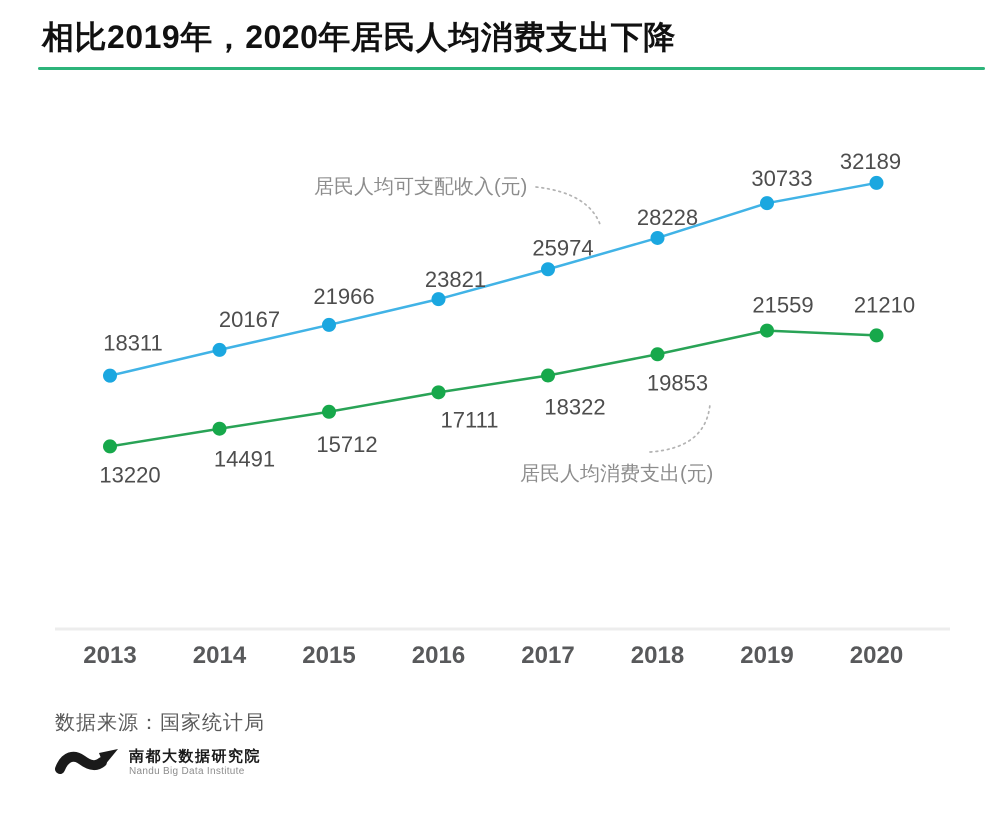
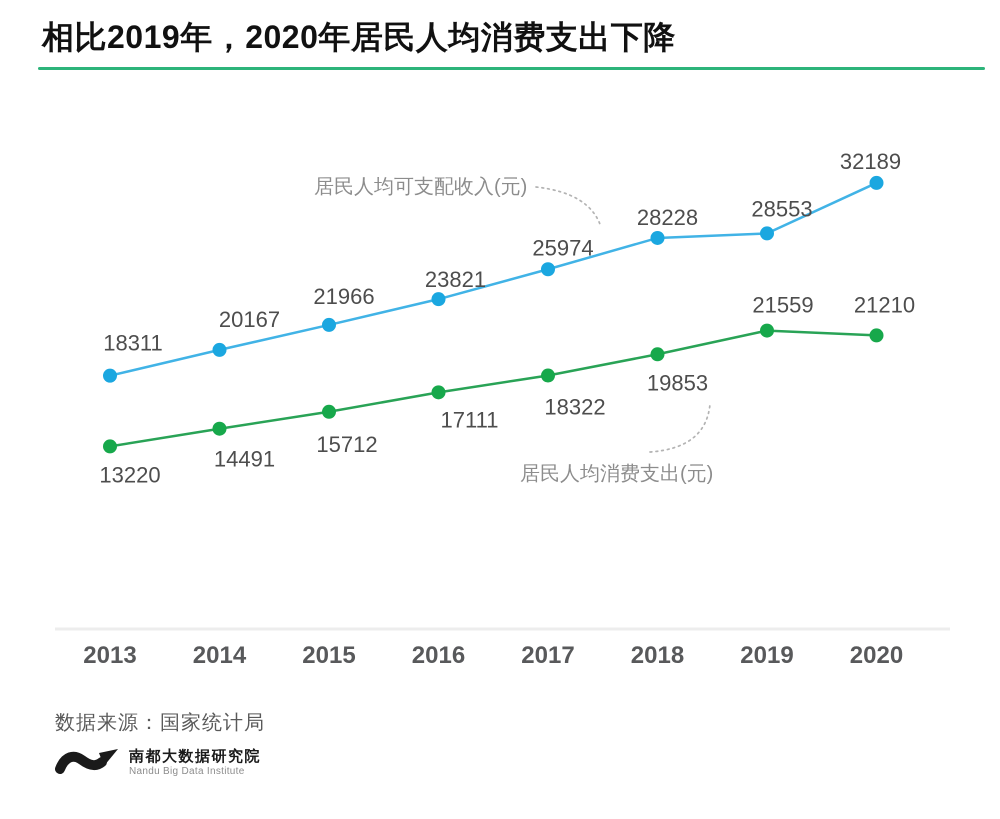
居民人均可支配收入(元)/2019: 30733 -> 28553
